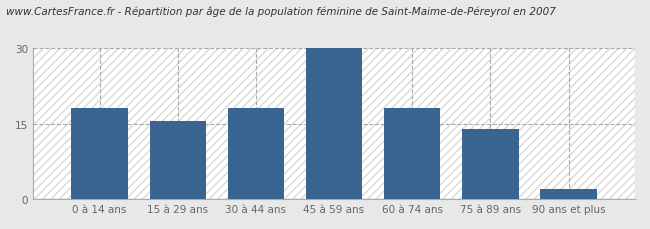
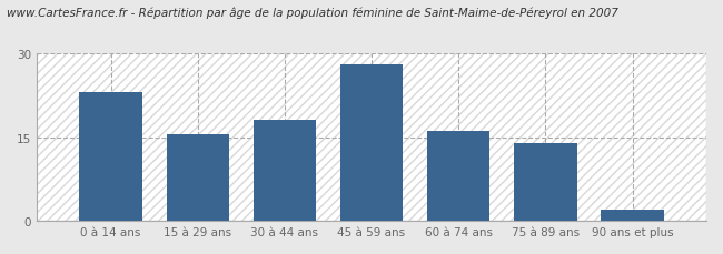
0 à 14 ans: 18.0 -> 23.0
45 à 59 ans: 30.0 -> 28.0
60 à 74 ans: 18.0 -> 16.0
